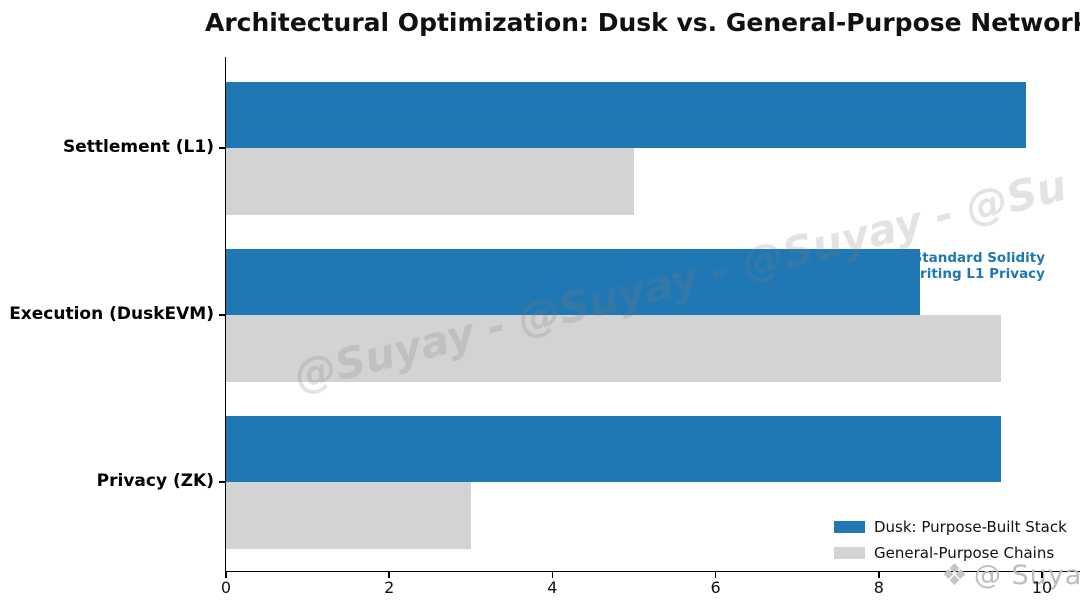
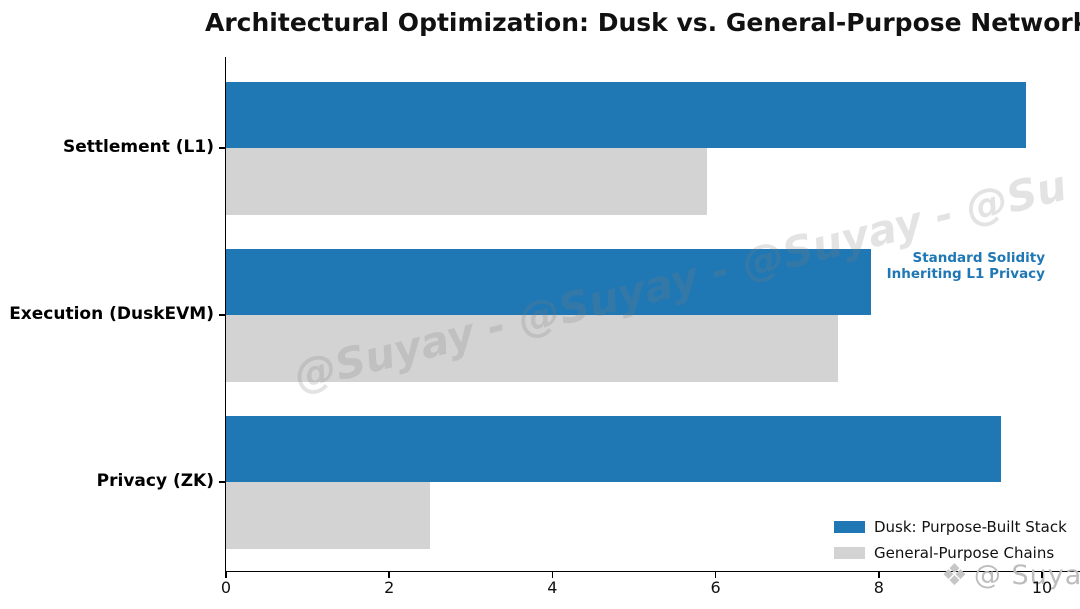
General-Purpose Chains/Settlement (L1): 5.0 -> 5.9
Dusk: Purpose-Built Stack/Execution (DuskEVM): 8.5 -> 7.9
General-Purpose Chains/Execution (DuskEVM): 9.5 -> 7.5
General-Purpose Chains/Privacy (ZK): 3.0 -> 2.5
